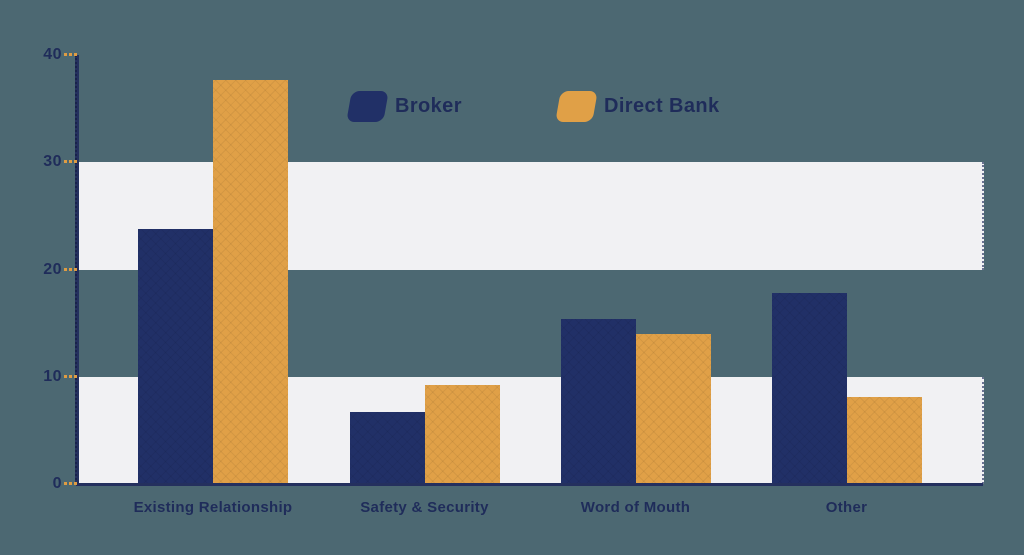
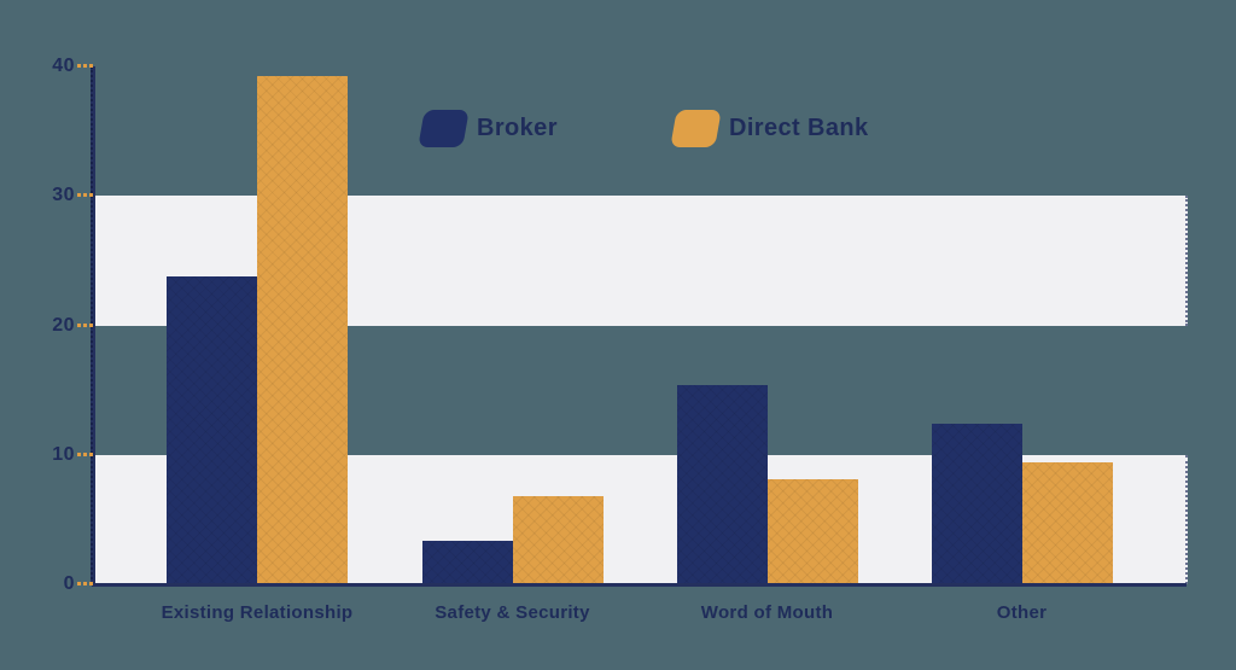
Direct Bank/Existing Relationship: 37.7 -> 39.3
Broker/Safety & Security: 6.7 -> 3.4
Direct Bank/Safety & Security: 9.2 -> 6.8
Direct Bank/Word of Mouth: 14.0 -> 8.1
Broker/Other: 17.8 -> 12.4
Direct Bank/Other: 8.1 -> 9.4
